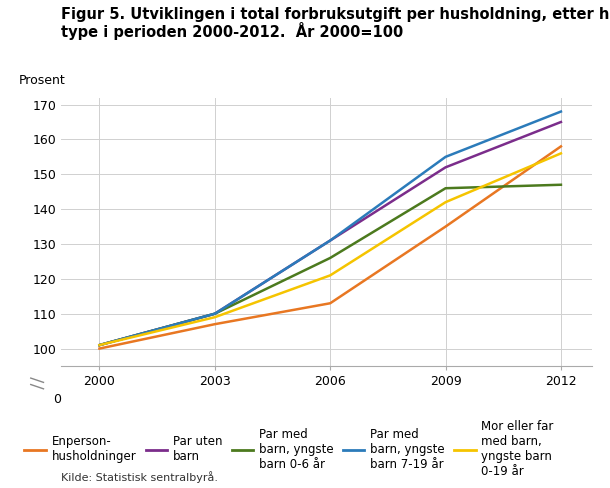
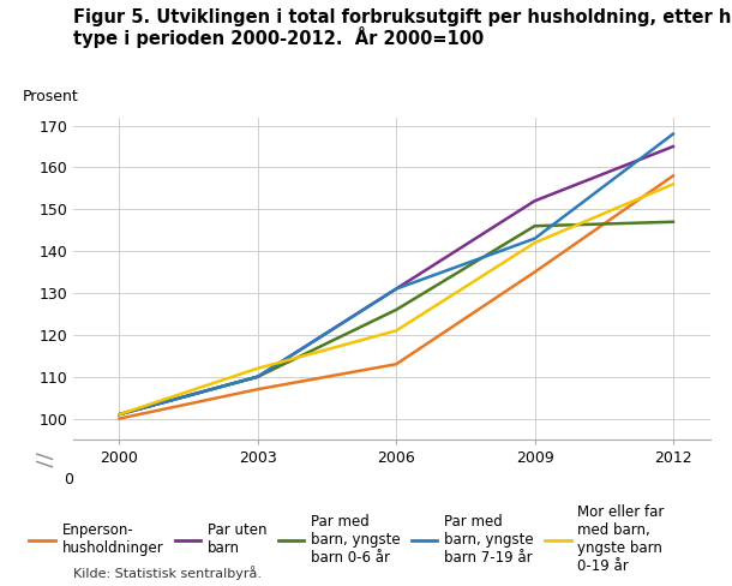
Mor eller far med barn, yngste barn 0-19 år/2003: 109 -> 112
Par med barn, yngste barn 7-19 år/2009: 155 -> 143
